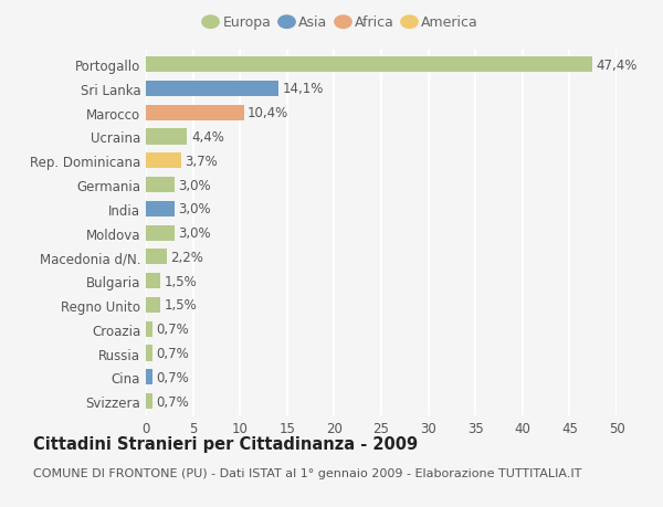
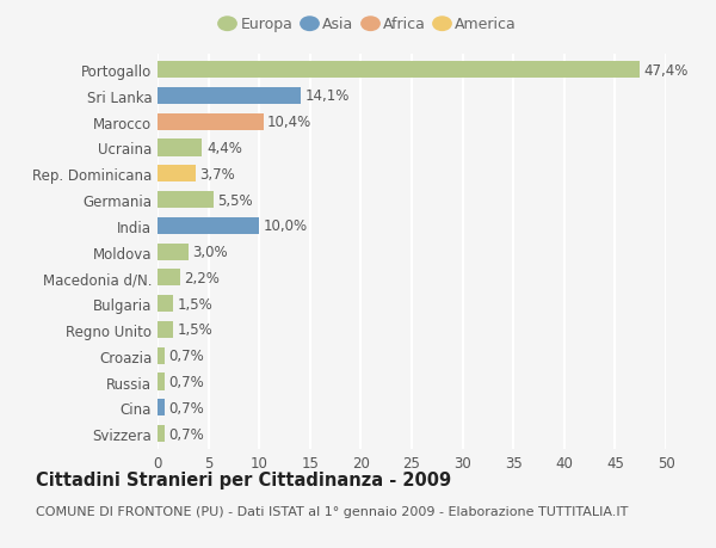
Germania: 3,0% -> 5,5%
India: 3,0% -> 10,0%
